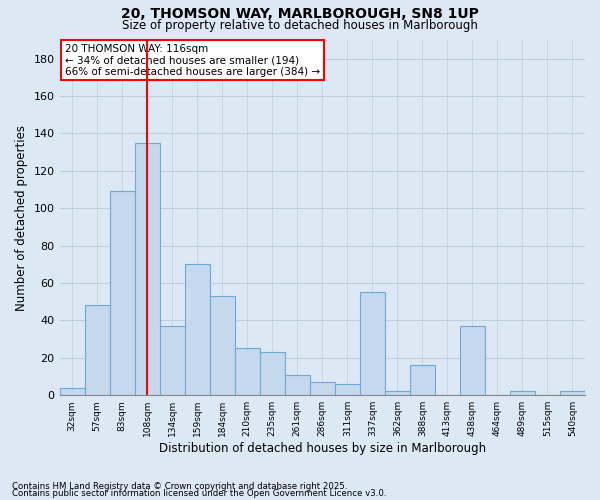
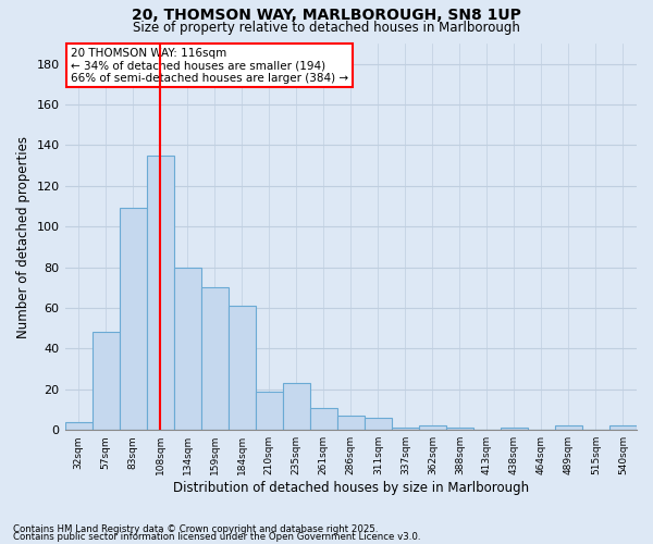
134sqm: 37 -> 80
184sqm: 53 -> 61
210sqm: 25 -> 19
337sqm: 55 -> 1
388sqm: 16 -> 1
438sqm: 37 -> 1
